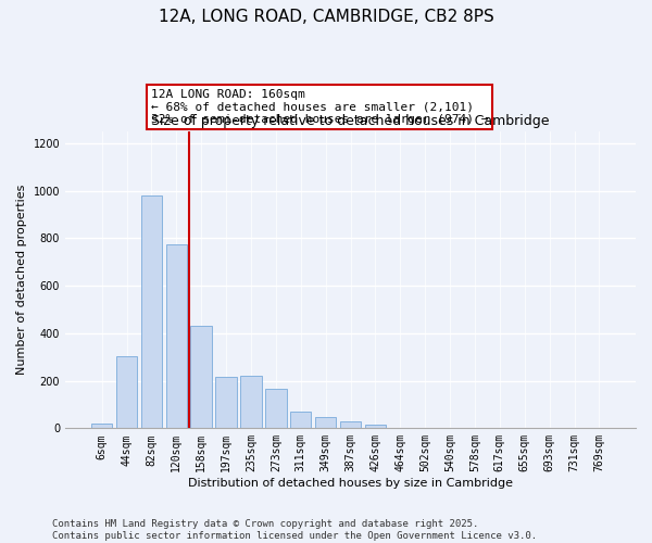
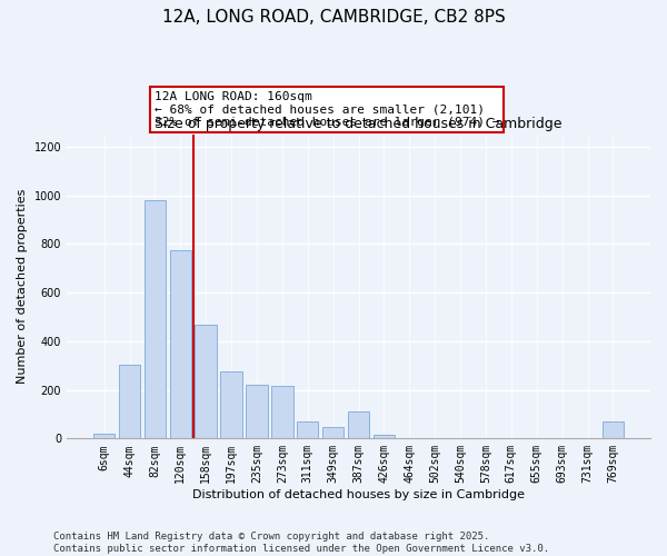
158sqm: 430 -> 470
197sqm: 215 -> 275
273sqm: 165 -> 215
387sqm: 30 -> 110
769sqm: 3 -> 70
